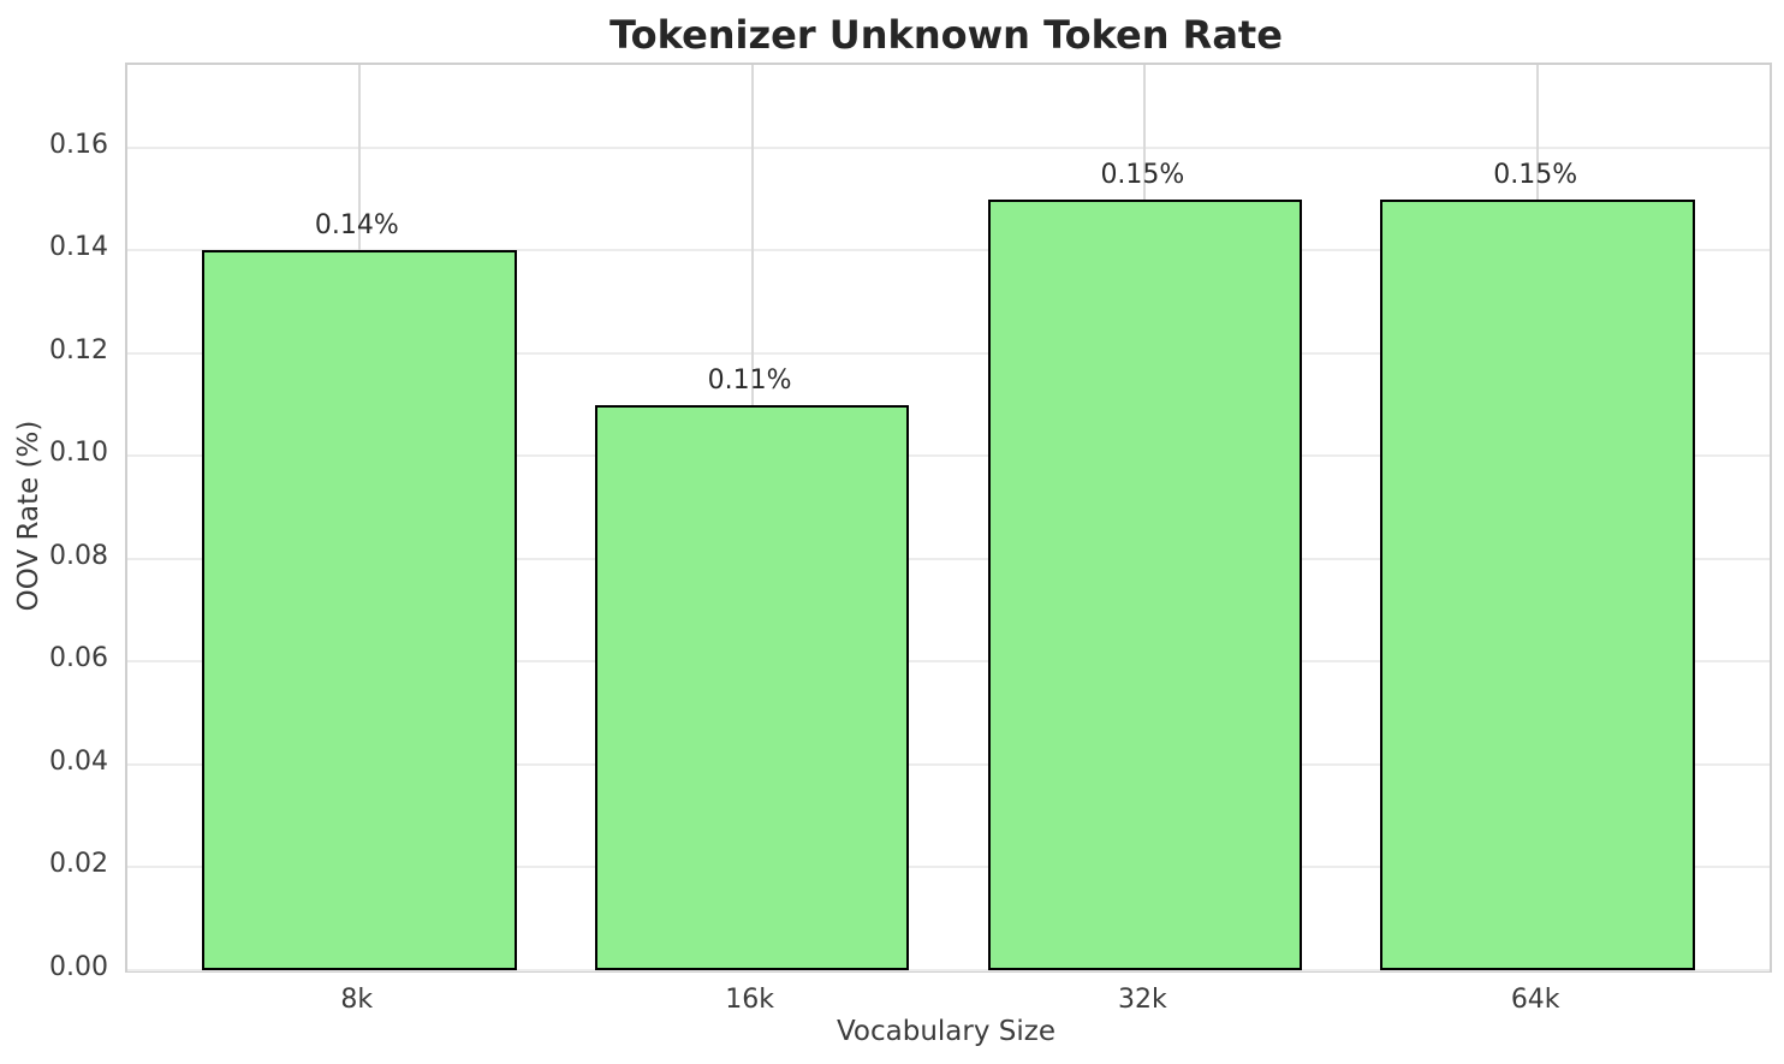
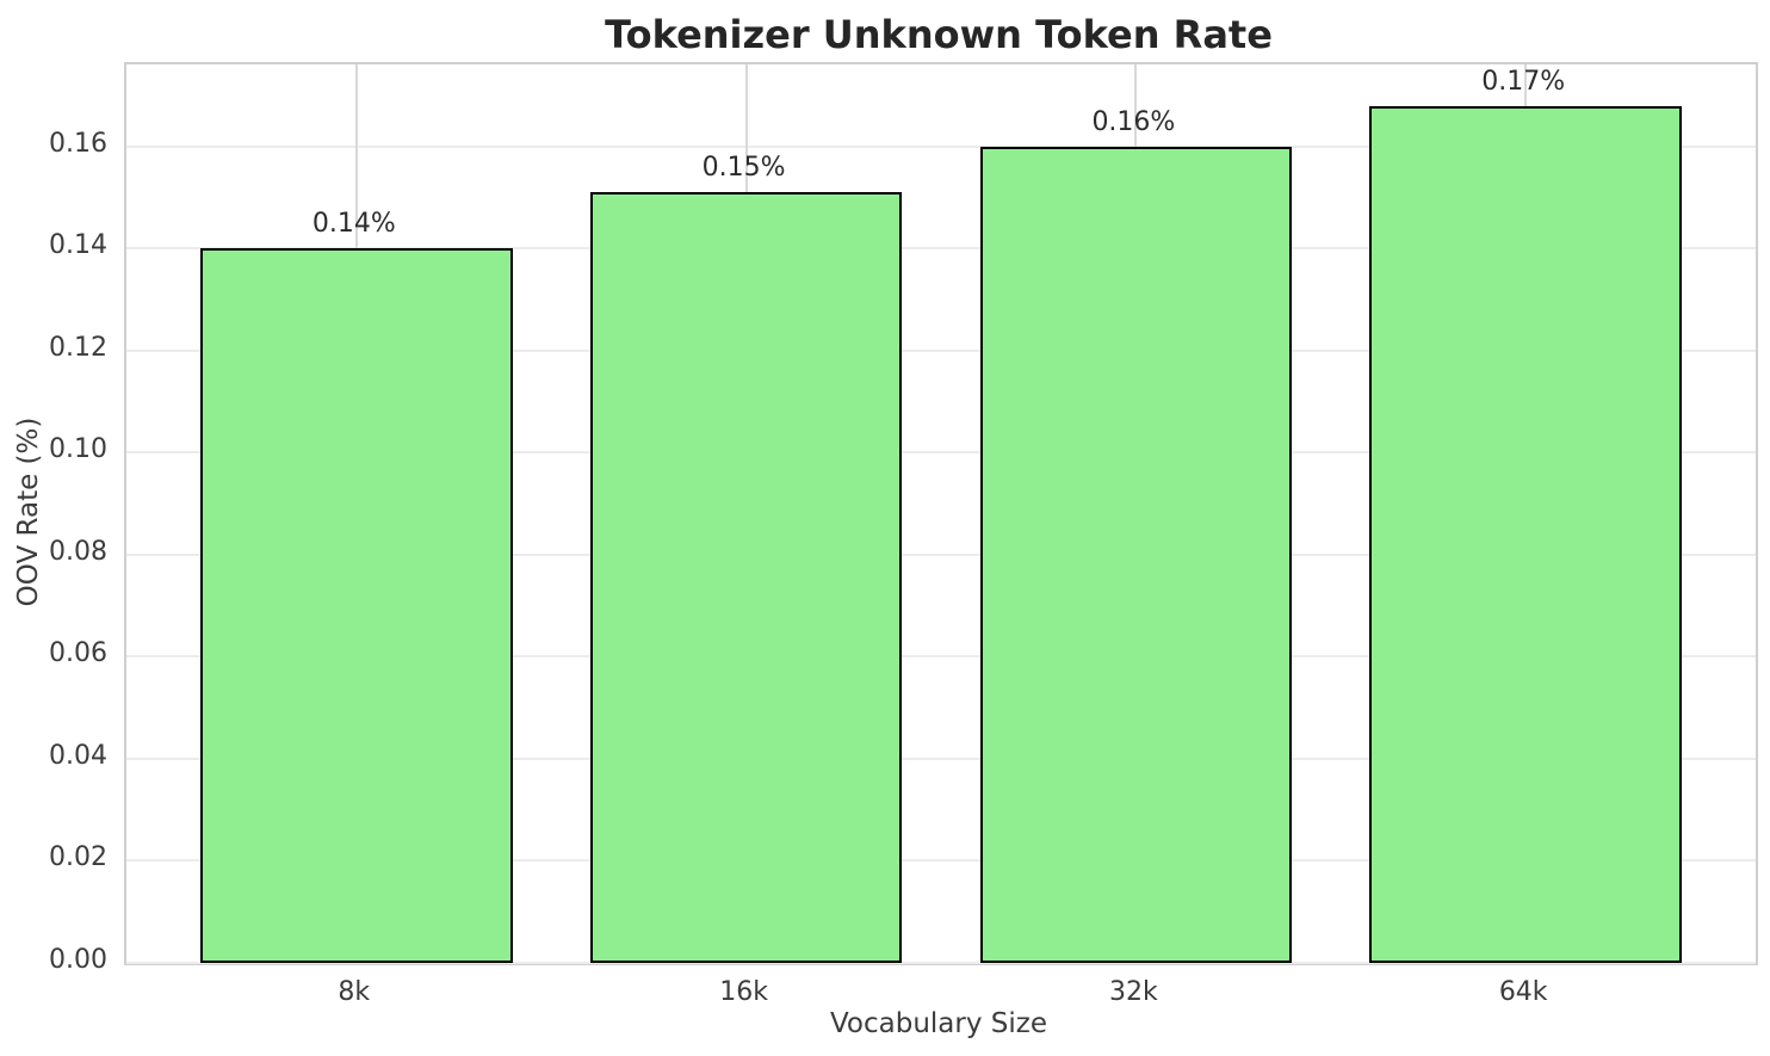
16k: 0.11% -> 0.15%
32k: 0.15% -> 0.16%
64k: 0.15% -> 0.17%
